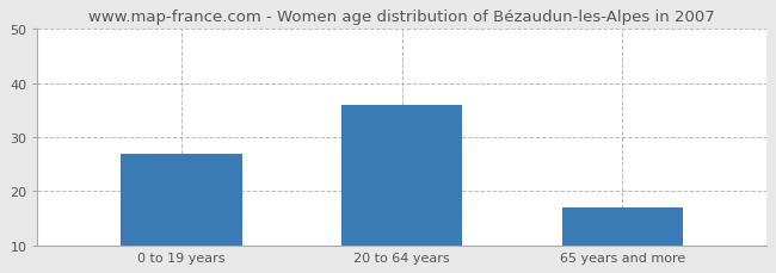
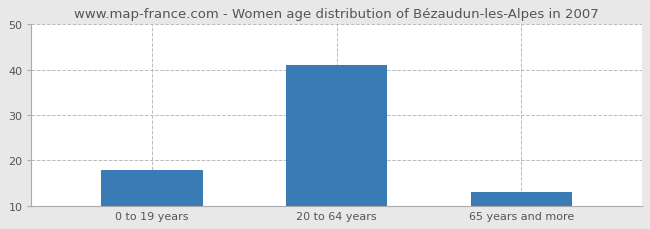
0 to 19 years: 27 -> 18
20 to 64 years: 36 -> 41
65 years and more: 17 -> 13
